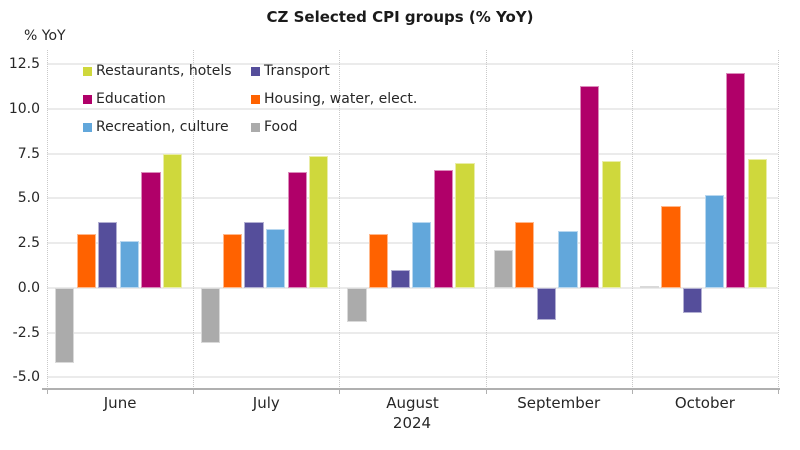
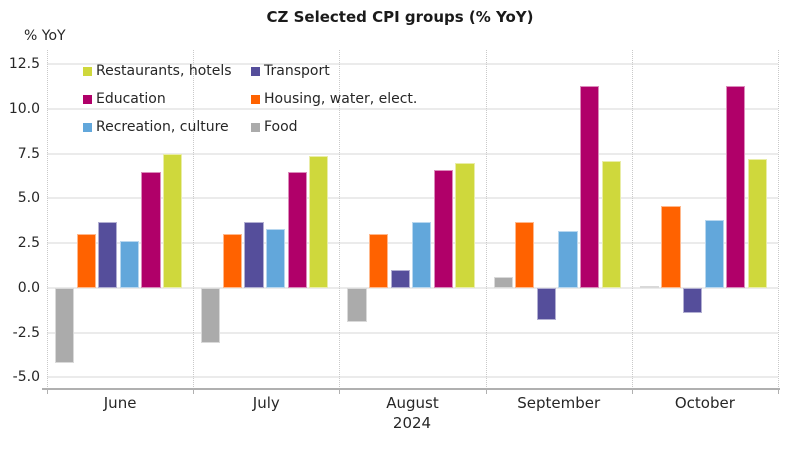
Food/September: 2.1 -> 0.6
Recreation, culture/October: 5.2 -> 3.8
Education/October: 12.0 -> 11.3
